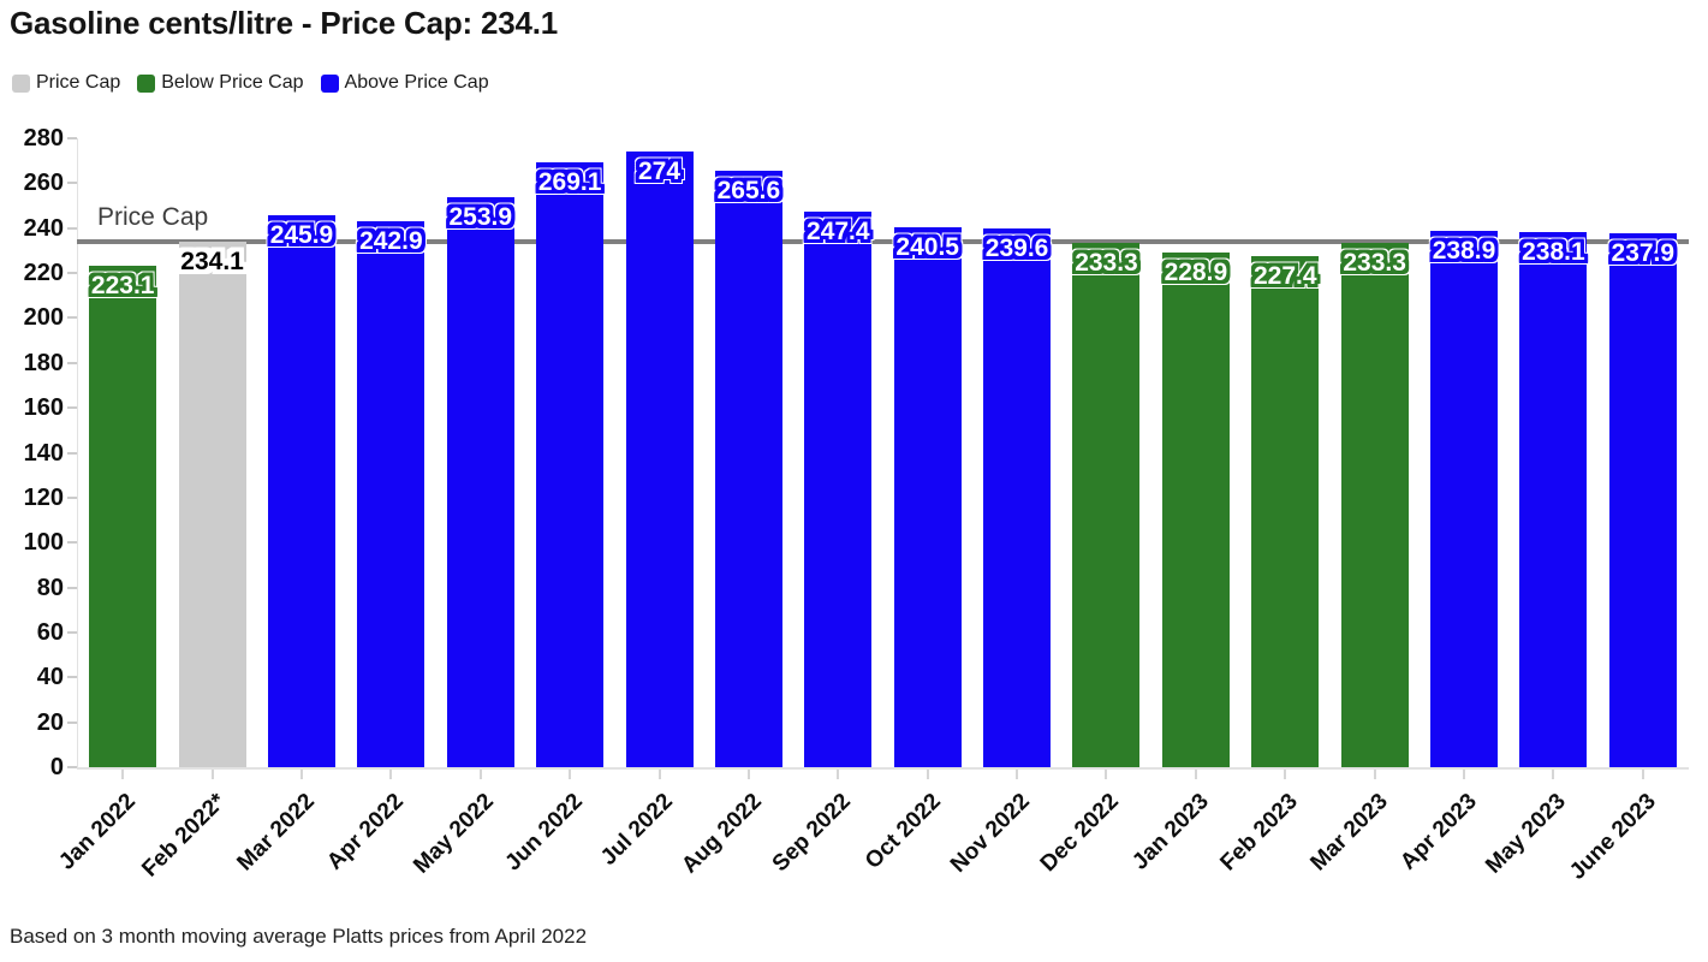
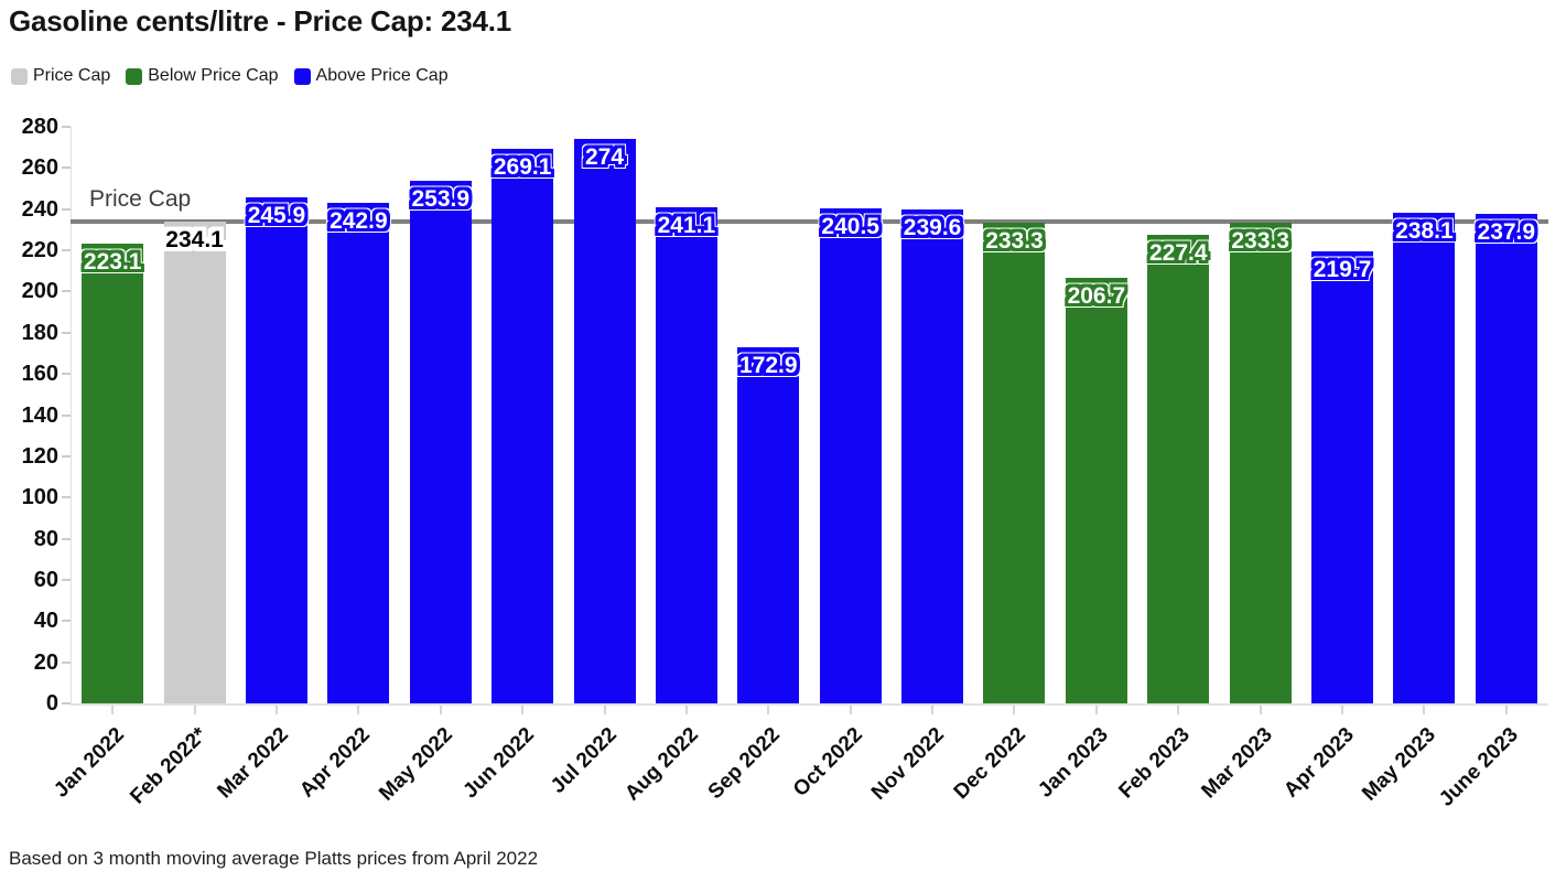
Aug 2022: 265.6 -> 241.1
Sep 2022: 247.4 -> 172.9
Jan 2023: 228.9 -> 206.7
Apr 2023: 238.9 -> 219.7
